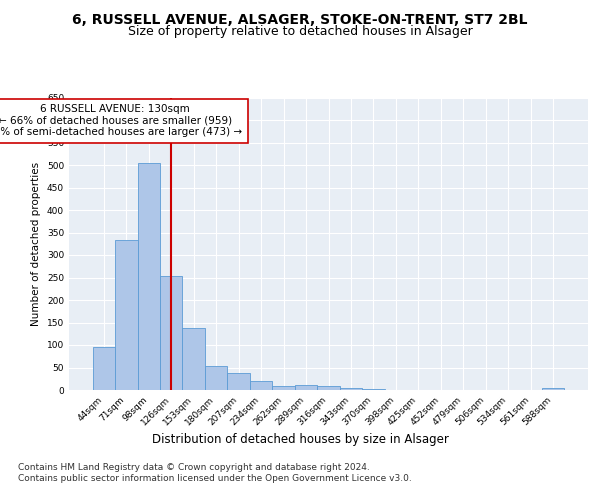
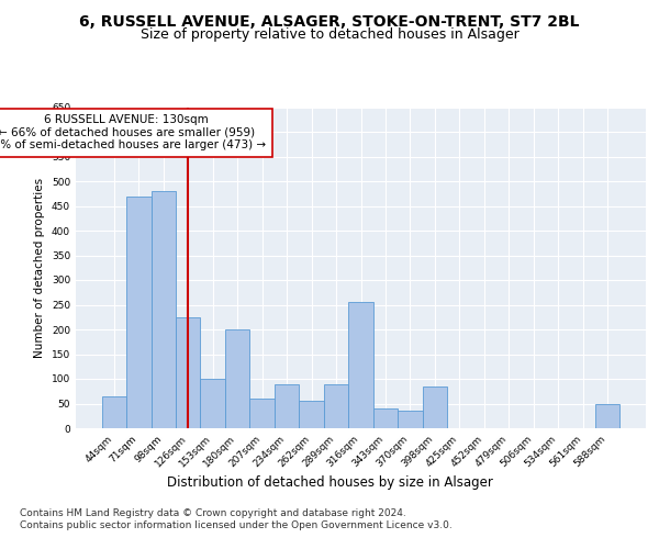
44sqm: 96 -> 65
71sqm: 333 -> 470
98sqm: 505 -> 480
126sqm: 253 -> 225
153sqm: 137 -> 100
180sqm: 54 -> 200
207sqm: 37 -> 60
234sqm: 21 -> 90
262sqm: 9 -> 55
289sqm: 11 -> 90
316sqm: 10 -> 255
343sqm: 5 -> 40
370sqm: 2 -> 35
398sqm: 1 -> 85
588sqm: 4 -> 50
